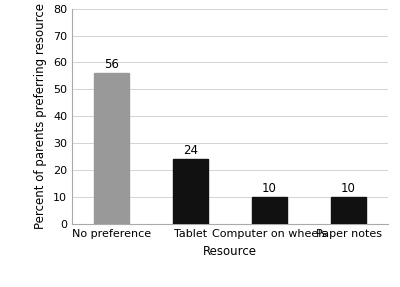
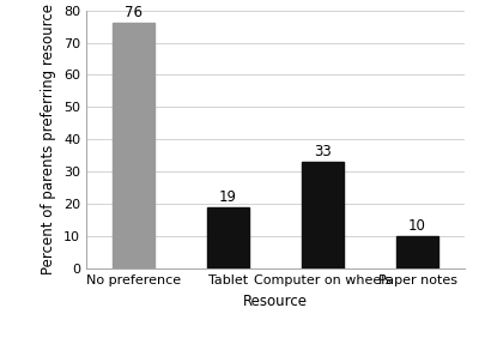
No preference: 56 -> 76
Tablet: 24 -> 19
Computer on wheels: 10 -> 33
